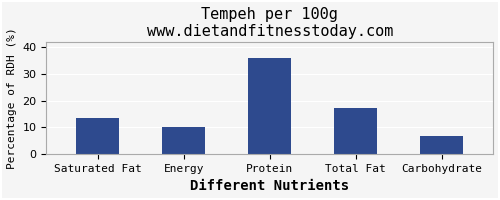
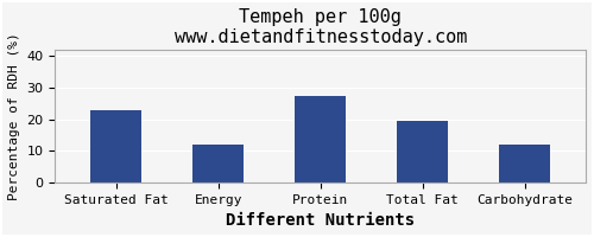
Saturated Fat: 13.3 -> 23.0
Energy: 10.0 -> 12.0
Protein: 36.0 -> 27.5
Total Fat: 17.2 -> 19.5
Carbohydrate: 6.5 -> 12.0
